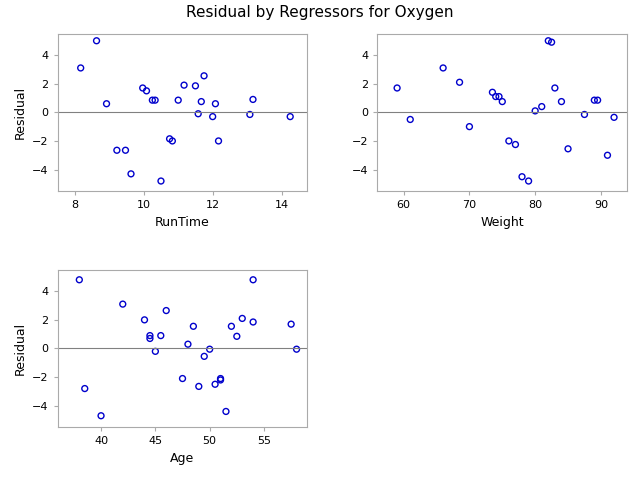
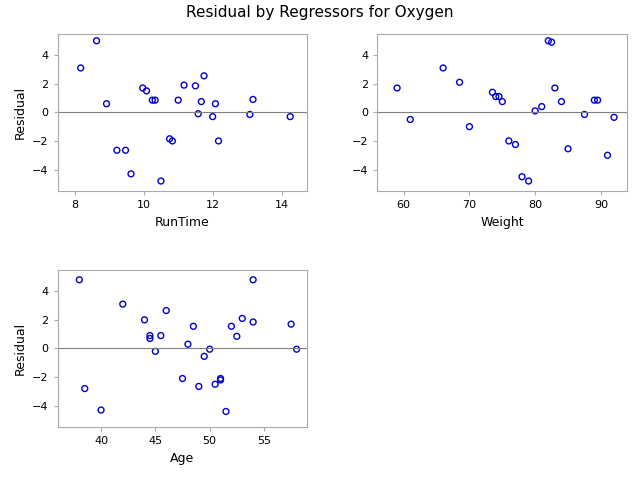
40: -4.7 -> -4.3
